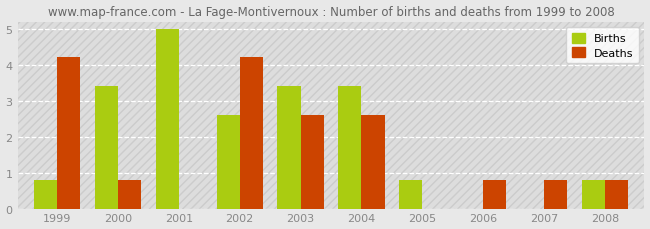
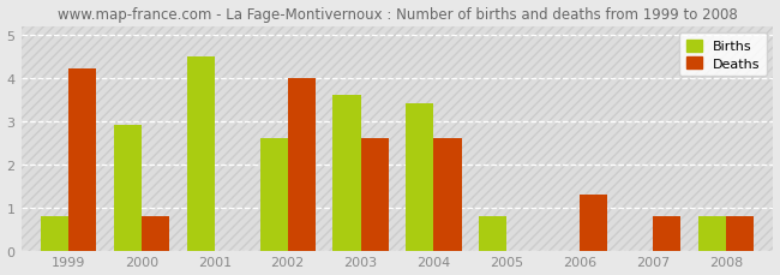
Births/2000: 3.4 -> 2.9
Births/2001: 5.0 -> 4.5
Deaths/2002: 4.2 -> 4.0
Births/2003: 3.4 -> 3.6
Deaths/2006: 0.8 -> 1.3
